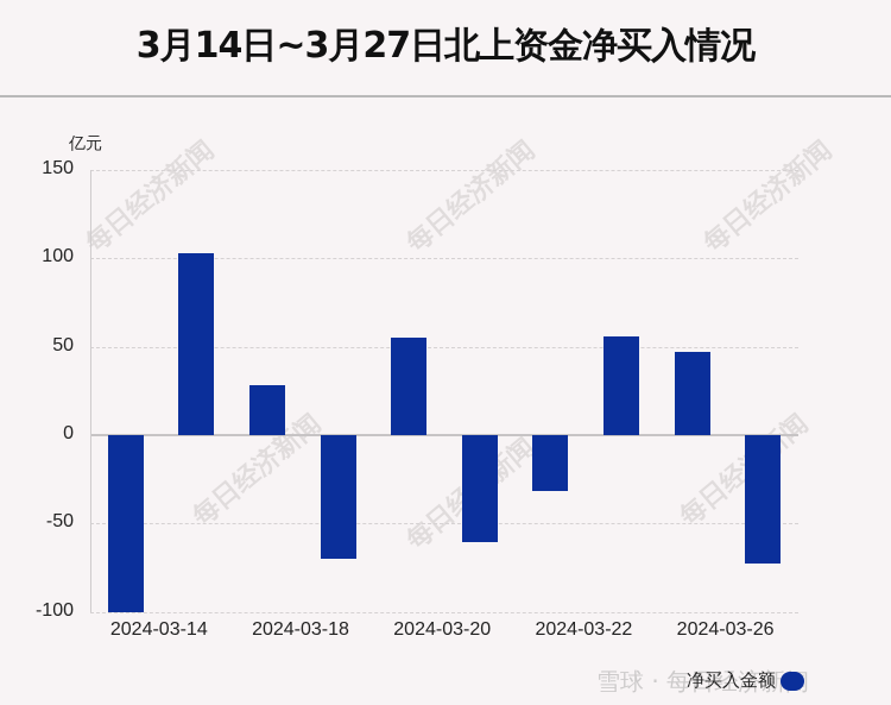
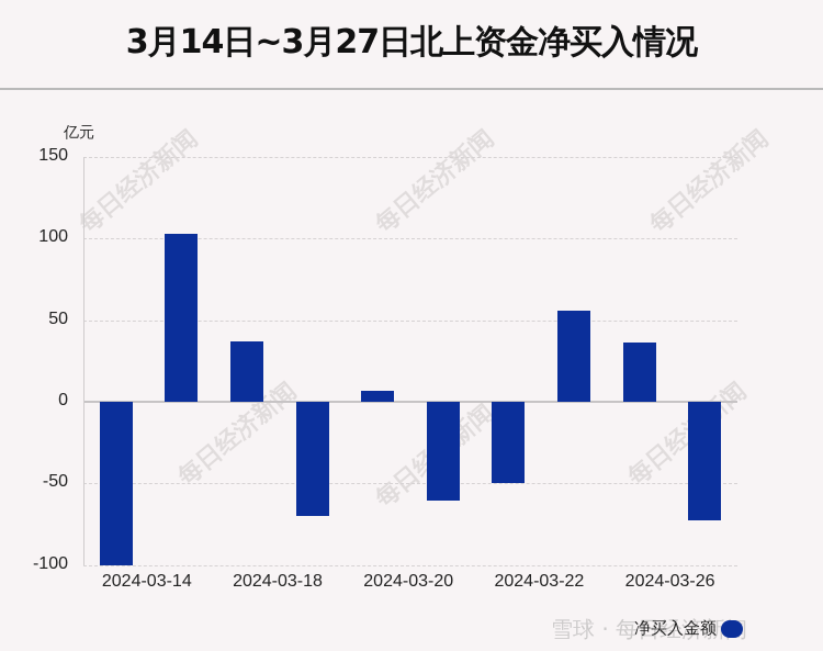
2024-03-18: 28 -> 37
2024-03-20: 55 -> 7
2024-03-22: -32 -> -50
2024-03-26: 47 -> 36
